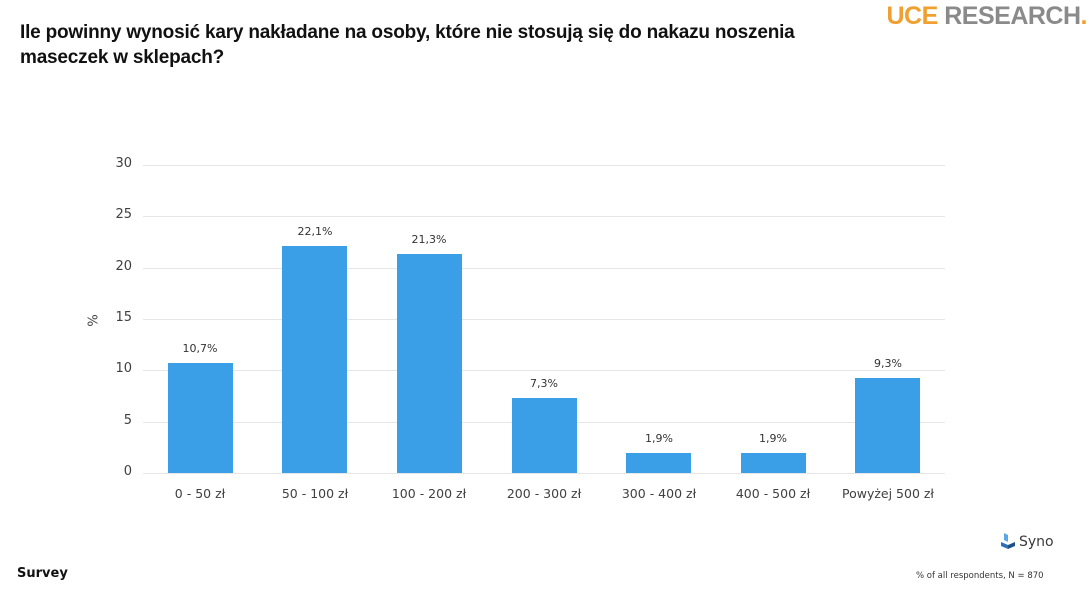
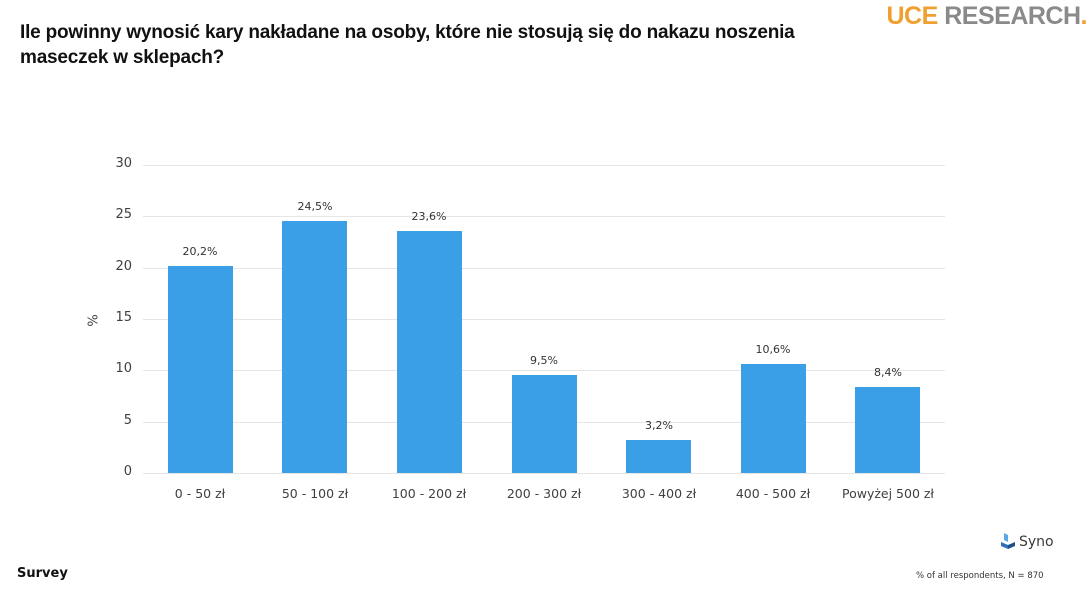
0 - 50 zł: 10,7% -> 20,2%
50 - 100 zł: 22,1% -> 24,5%
100 - 200 zł: 21,3% -> 23,6%
200 - 300 zł: 7,3% -> 9,5%
300 - 400 zł: 1,9% -> 3,2%
400 - 500 zł: 1,9% -> 10,6%
Powyżej 500 zł: 9,3% -> 8,4%
